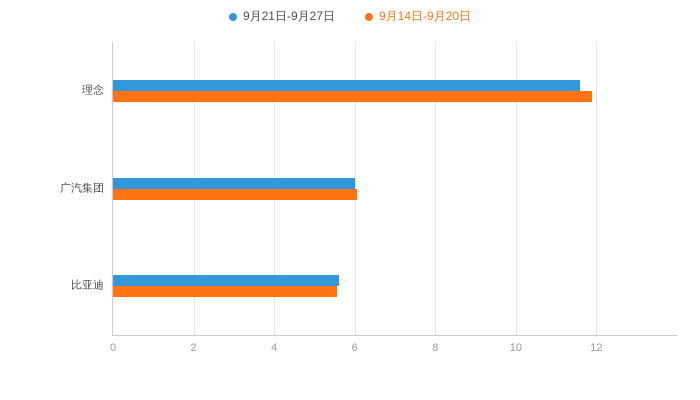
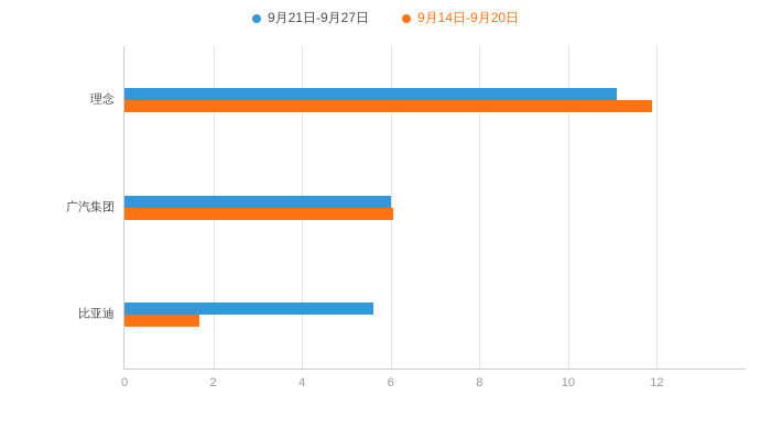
9月21日-9月27日/理念: 11.6 -> 11.1
9月14日-9月20日/比亚迪: 5.5 -> 1.7
